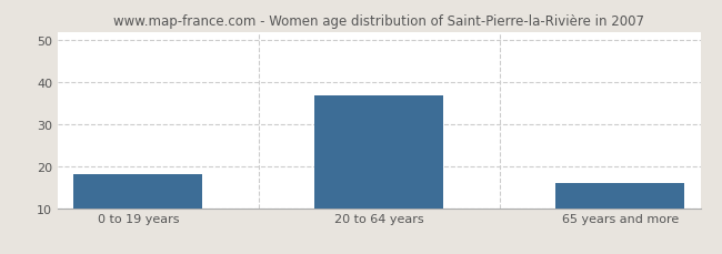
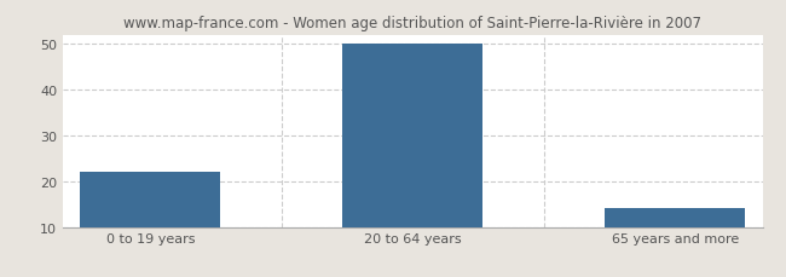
0 to 19 years: 18 -> 22
20 to 64 years: 37 -> 50
65 years and more: 16 -> 14
